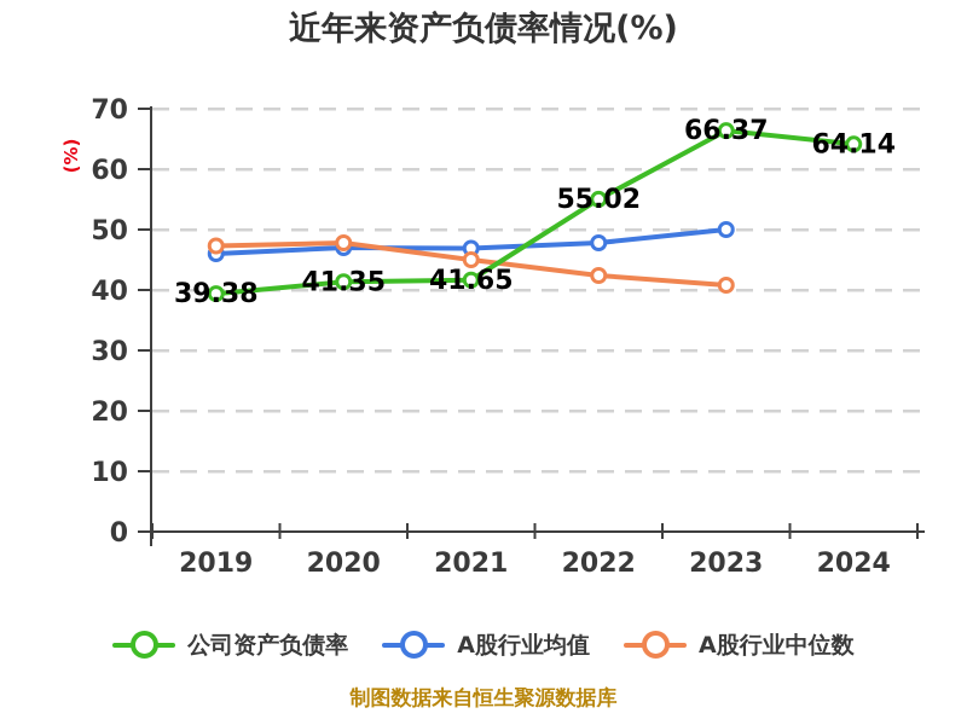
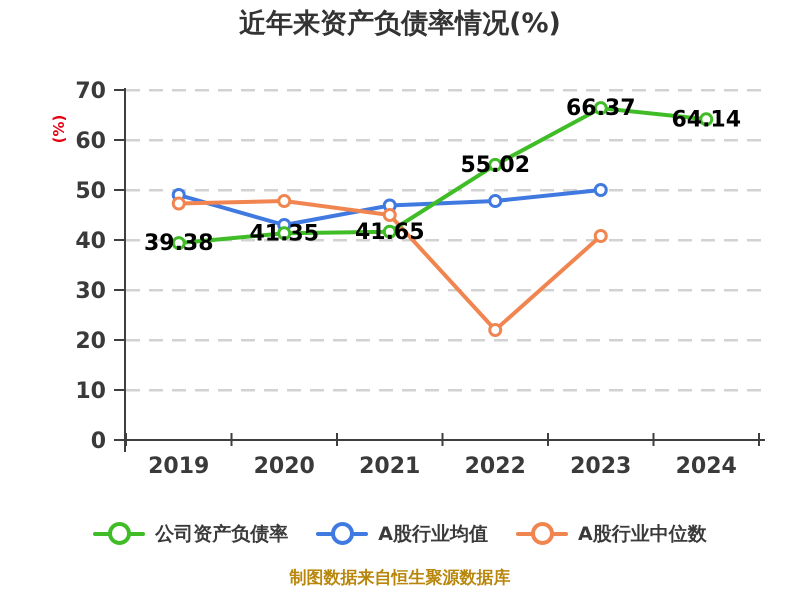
A股行业均值/2019: 46 -> 49
A股行业均值/2020: 47 -> 43
A股行业中位数/2022: 42 -> 22
